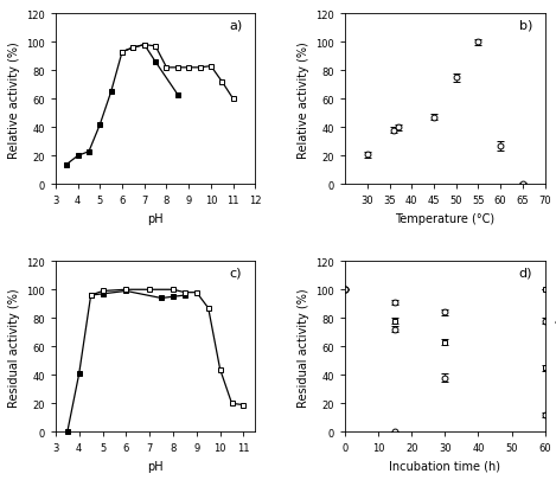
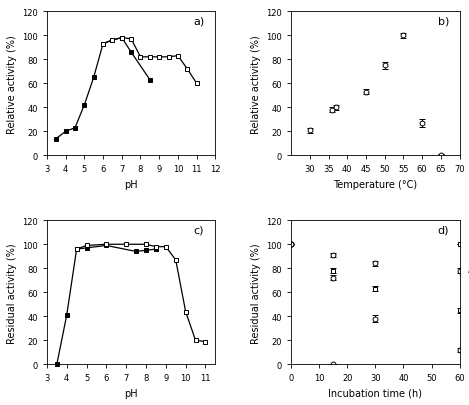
45: 47 -> 53
